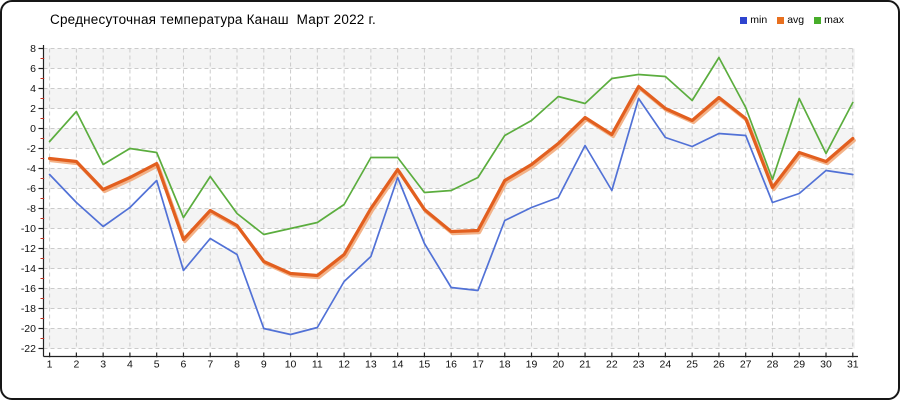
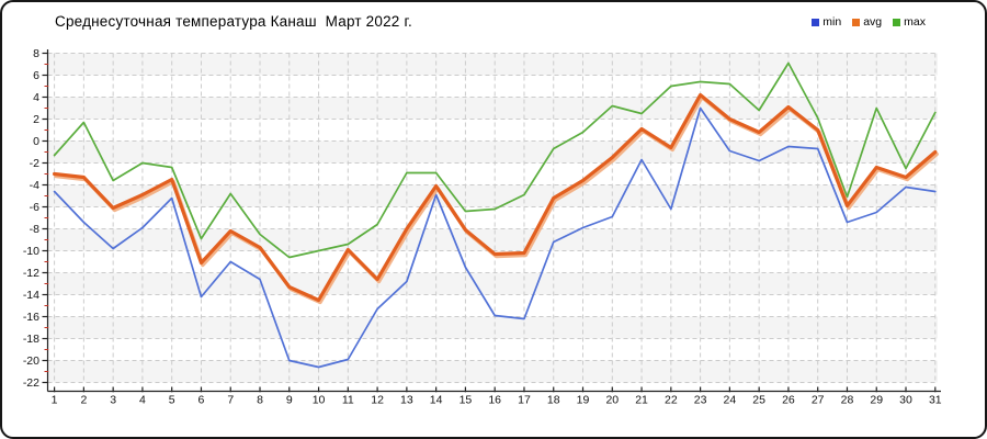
avg/11: -14.7 -> -9.9
